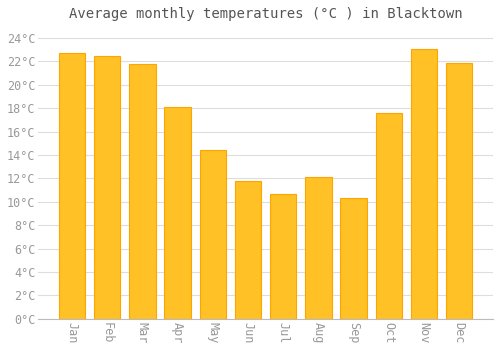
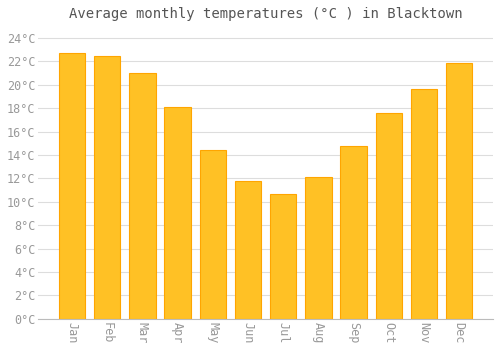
Mar: 21.8°C -> 21.0°C
Sep: 10.3°C -> 14.8°C
Nov: 23.1°C -> 19.6°C
